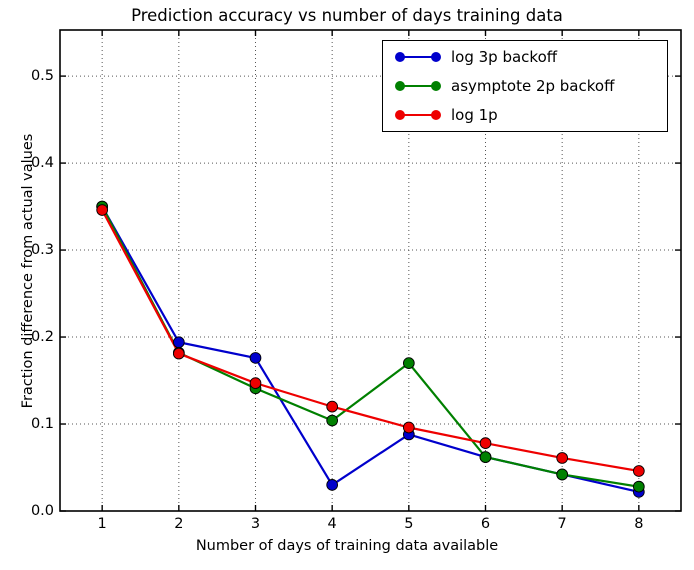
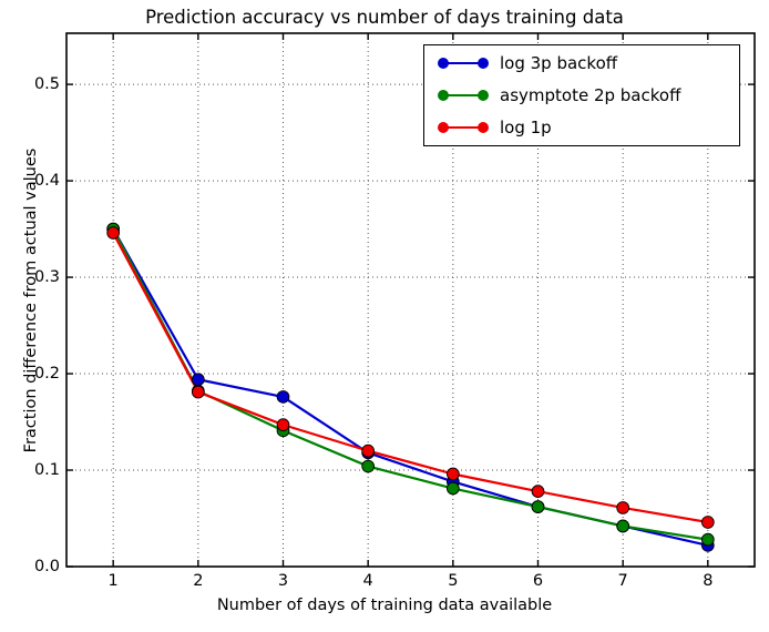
log 3p backoff/4: 0.03 -> 0.12
asymptote 2p backoff/5: 0.17 -> 0.08
